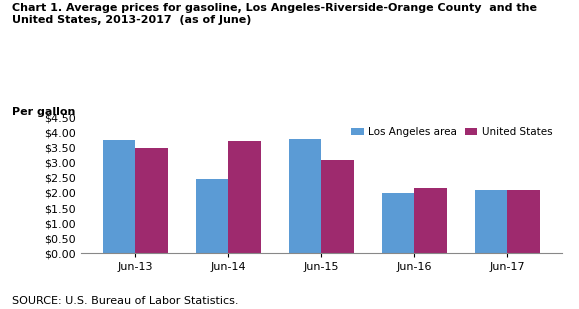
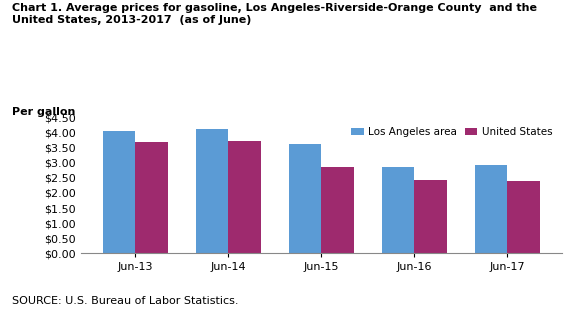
Los Angeles area/Jun-13: $3.75 -> $4.05
United States/Jun-13: $3.50 -> $3.67
Los Angeles area/Jun-14: $2.45 -> $4.13
Los Angeles area/Jun-15: $3.80 -> $3.62
United States/Jun-15: $3.10 -> $2.86
Los Angeles area/Jun-16: $2.00 -> $2.86
United States/Jun-16: $2.15 -> $2.44
Los Angeles area/Jun-17: $2.10 -> $2.94
United States/Jun-17: $2.10 -> $2.41
